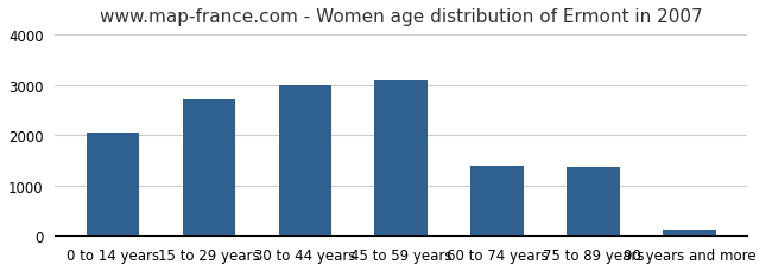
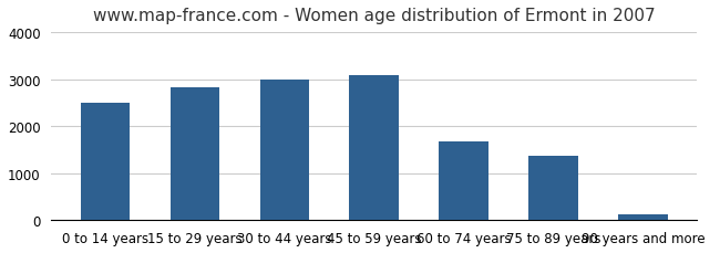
0 to 14 years: 2050 -> 2500
15 to 29 years: 2700 -> 2820
60 to 74 years: 1400 -> 1680
